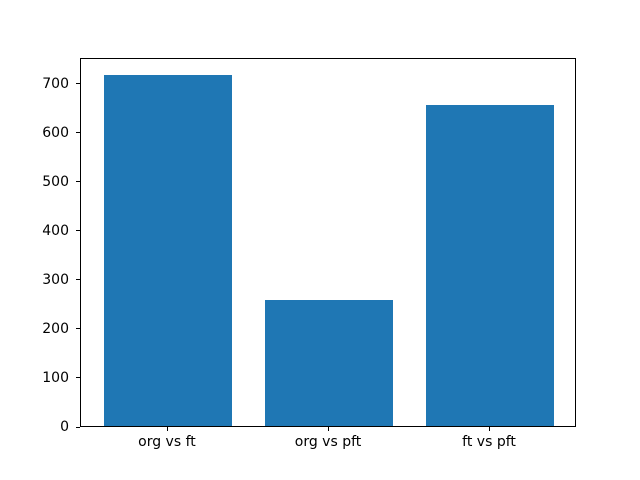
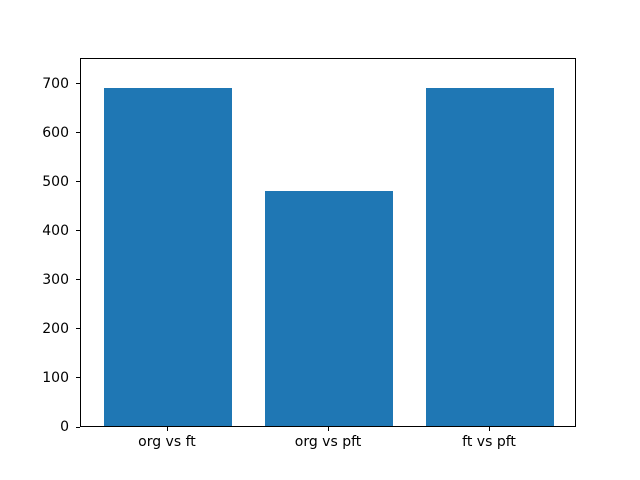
org vs ft: 720 -> 690
org vs pft: 260 -> 480
ft vs pft: 660 -> 690
